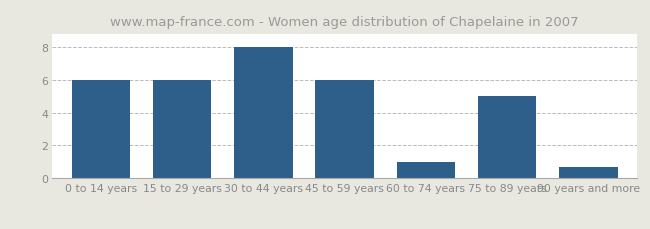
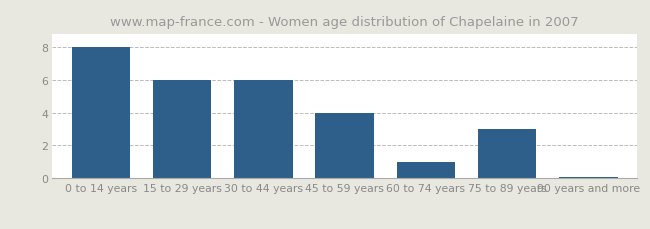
0 to 14 years: 6.0 -> 8.0
30 to 44 years: 8.0 -> 6.0
45 to 59 years: 6.0 -> 4.0
75 to 89 years: 5.0 -> 3.0
90 years and more: 0.7 -> 0.1
